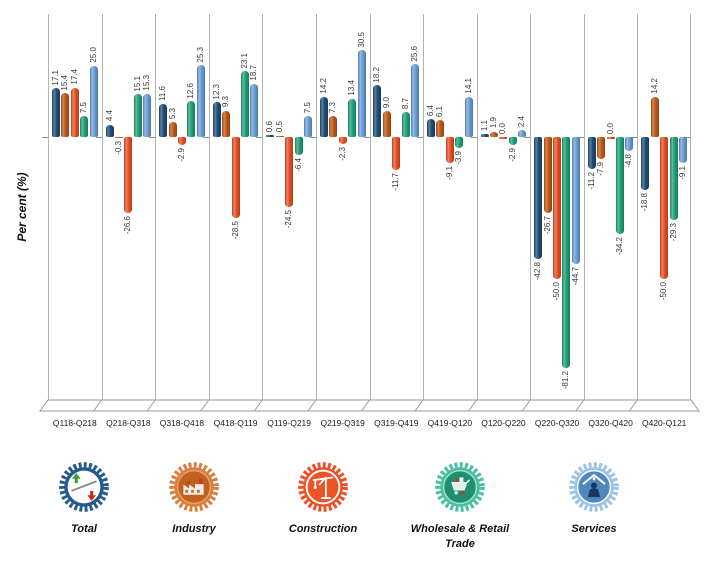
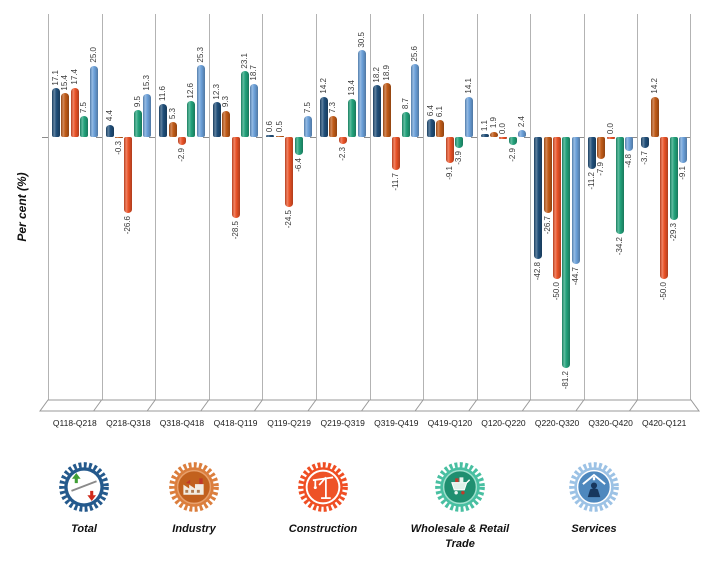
Wholesale & Retail Trade/Q218-Q318: 15.1 -> 9.5
Industry/Q319-Q419: 9.0 -> 18.9
Total/Q420-Q121: -18.8 -> -3.7
